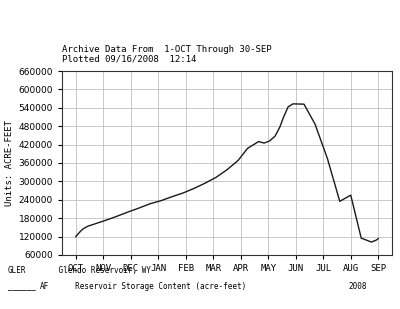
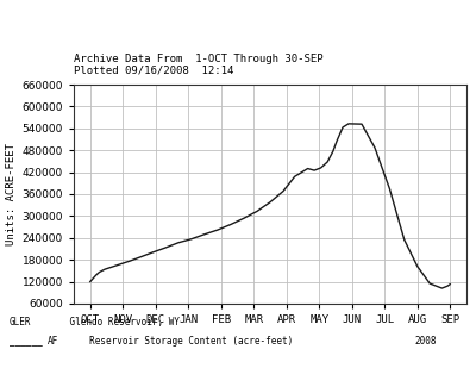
AUG: 255000 -> 162000
